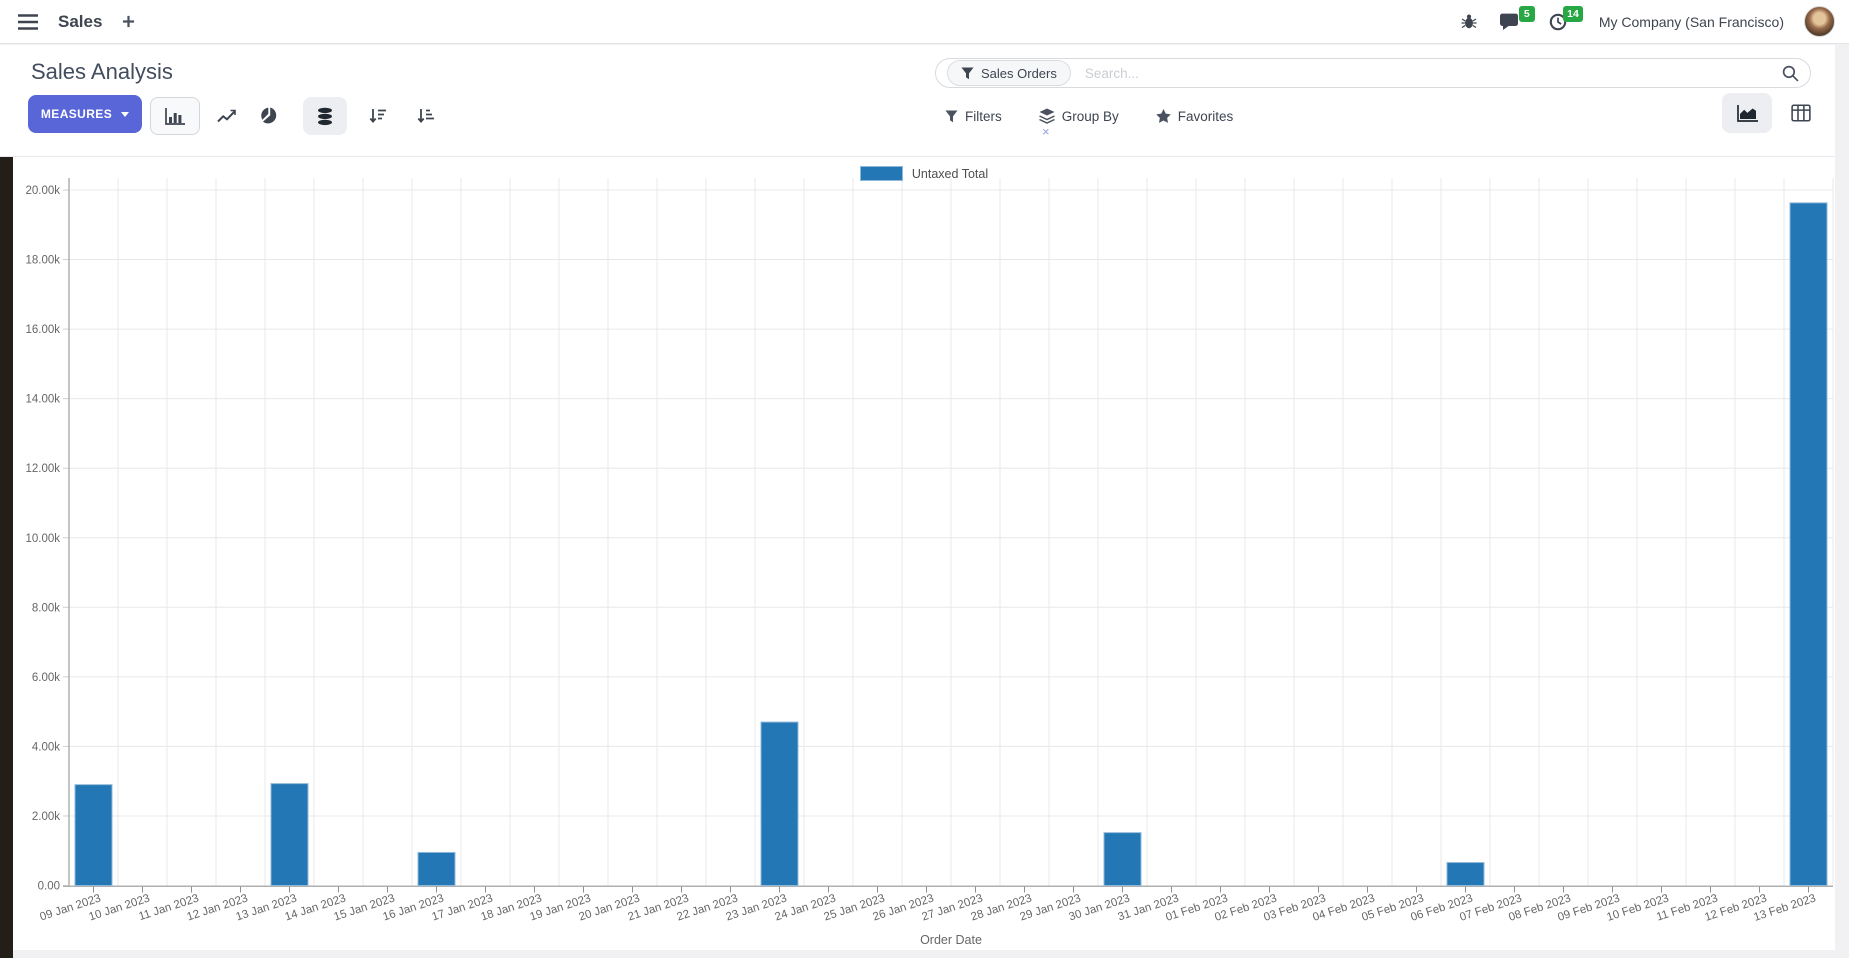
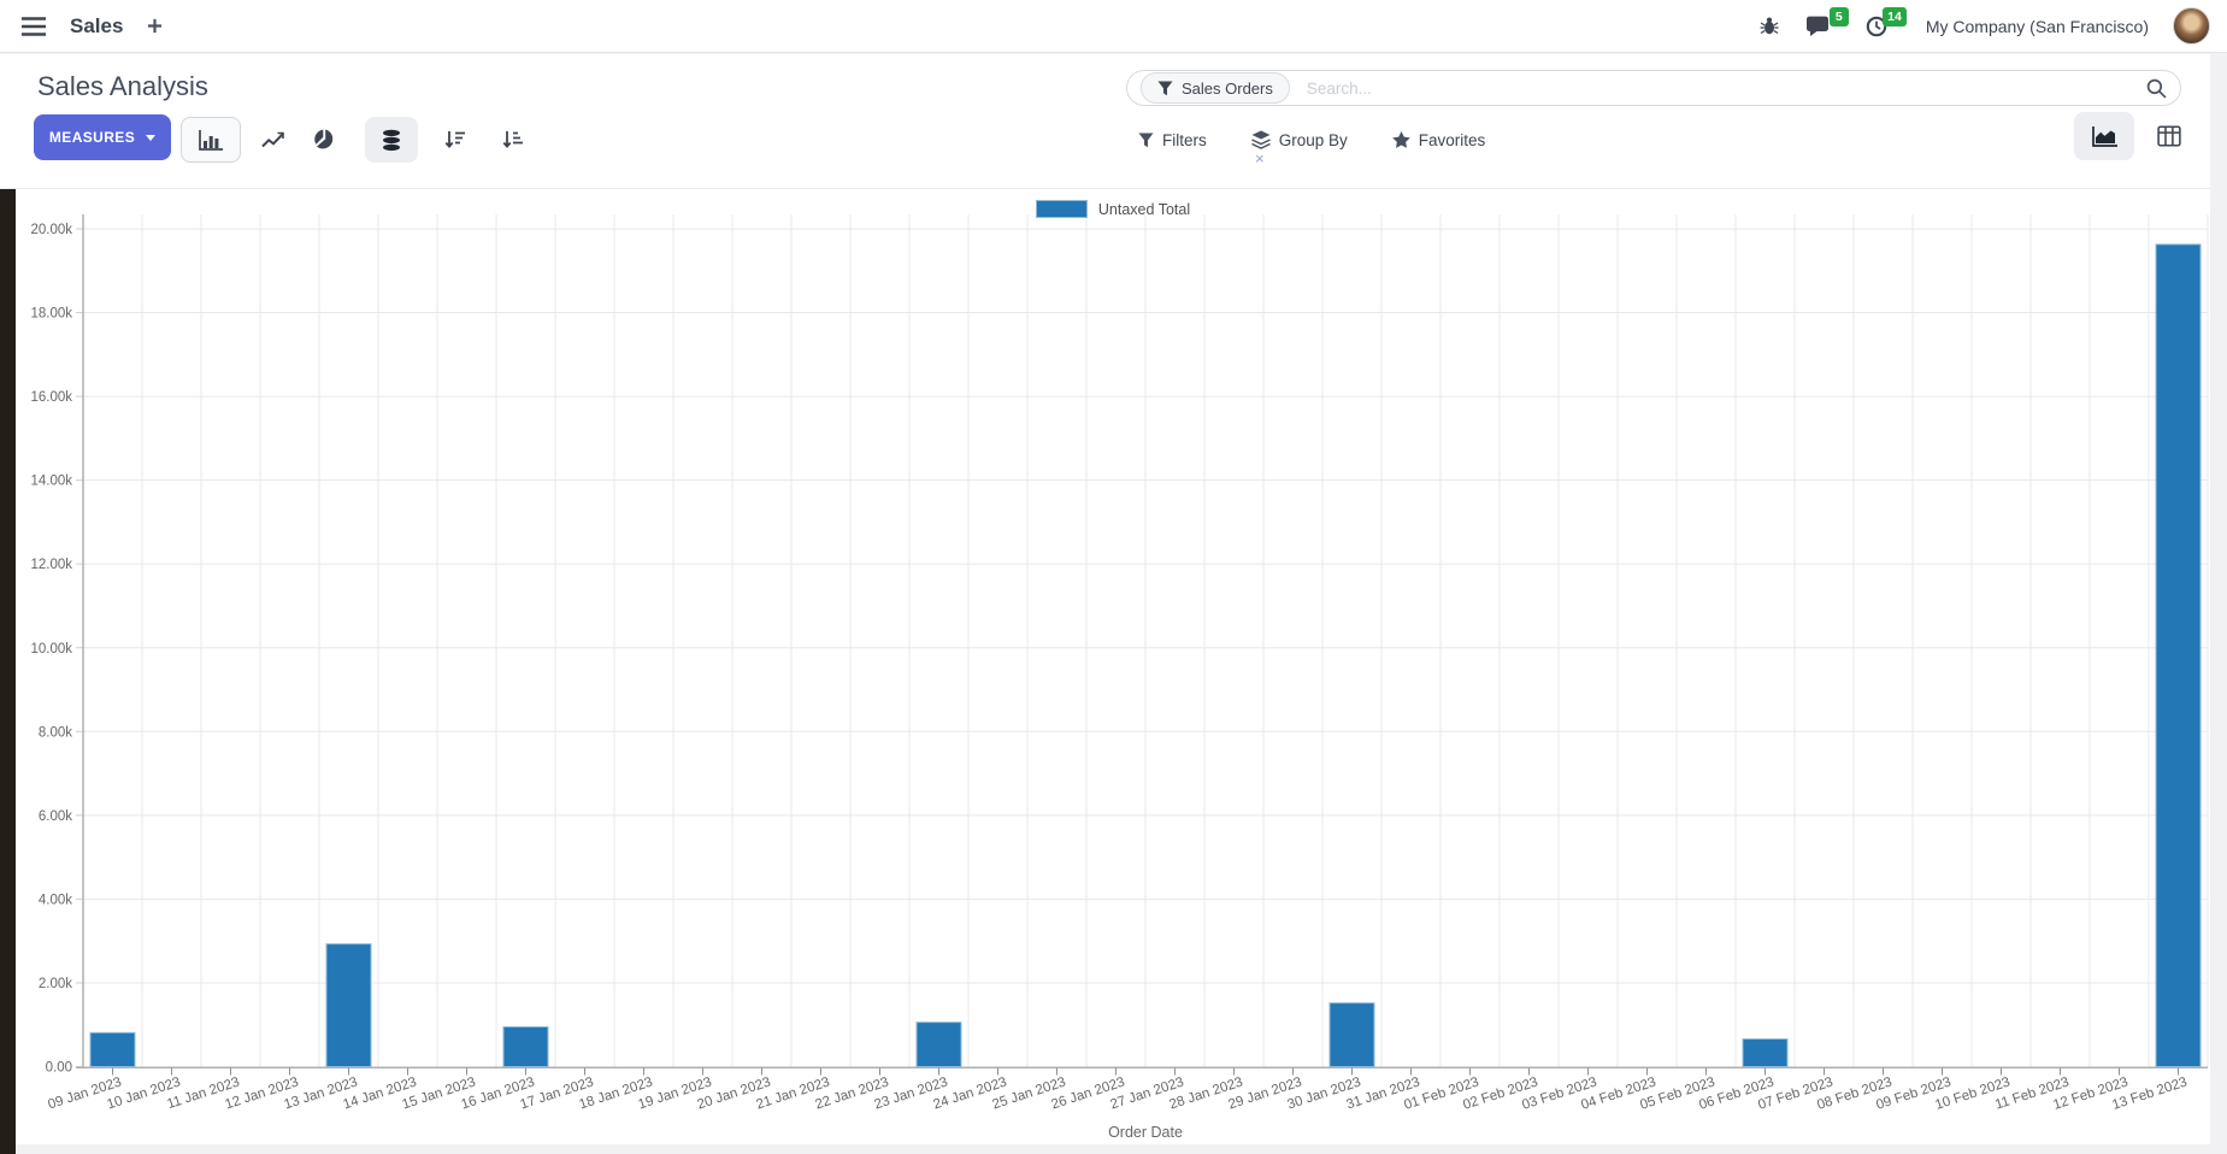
09 Jan 2023: 2.9k -> 0.8k
23 Jan 2023: 4.7k -> 1.1k
